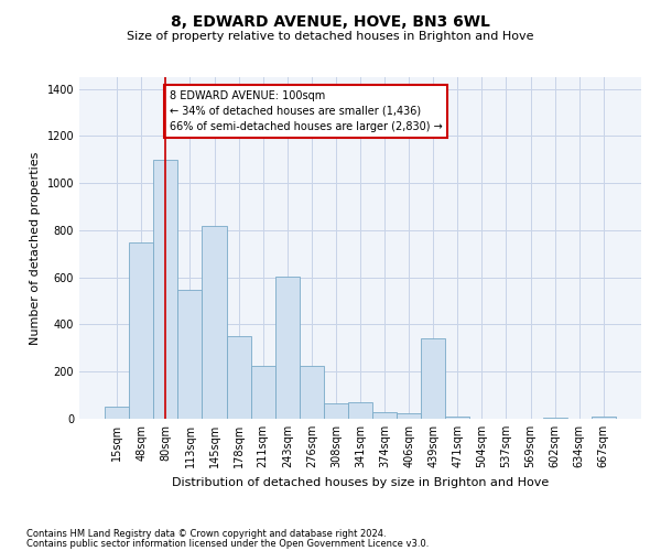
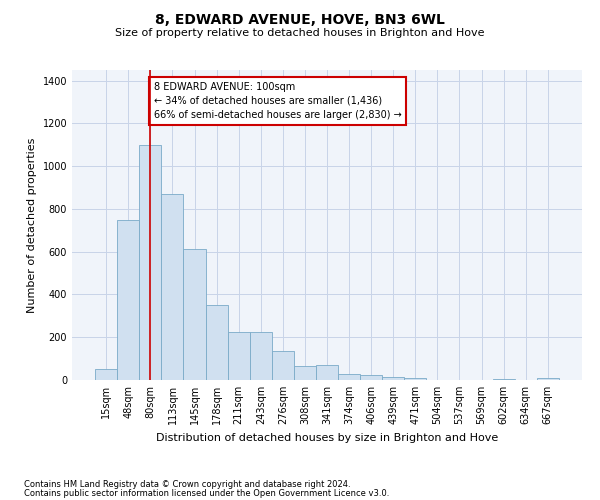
113sqm: 545 -> 870
145sqm: 820 -> 615
243sqm: 605 -> 225
276sqm: 225 -> 135
439sqm: 340 -> 14
